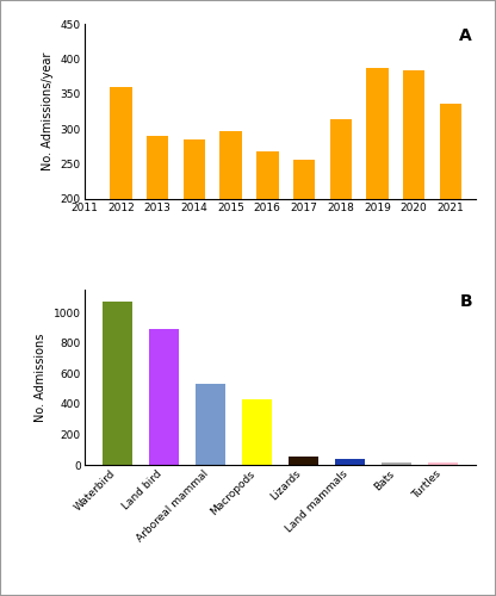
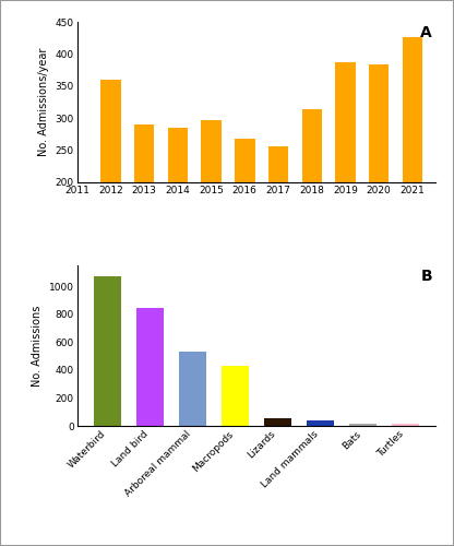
2021: 336 -> 426
Land bird: 890 -> 850
